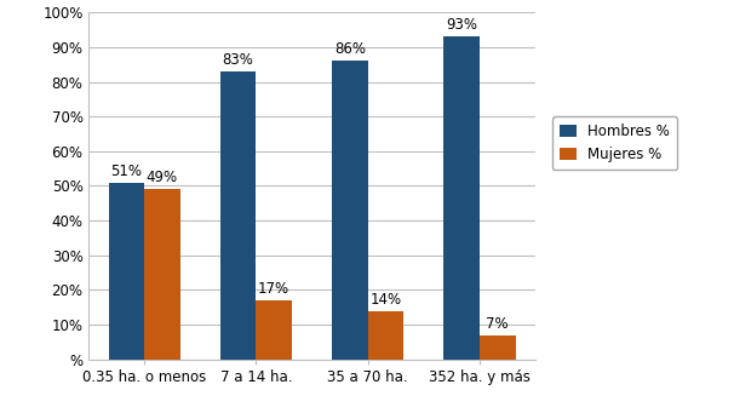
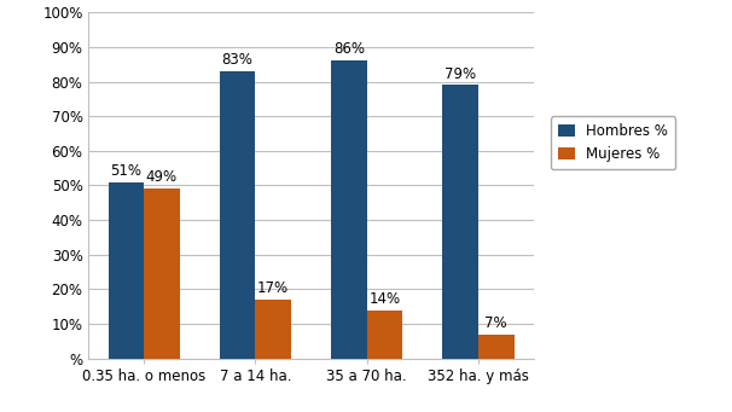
Hombres %/352 ha. y más: 93% -> 79%
